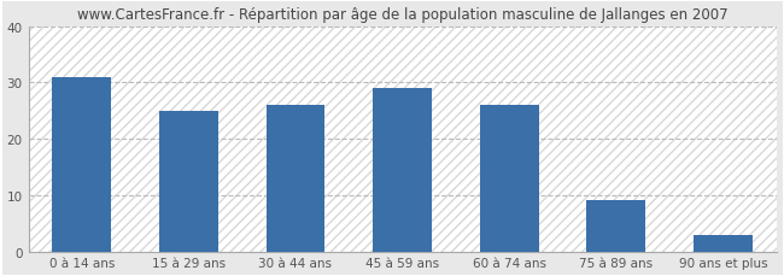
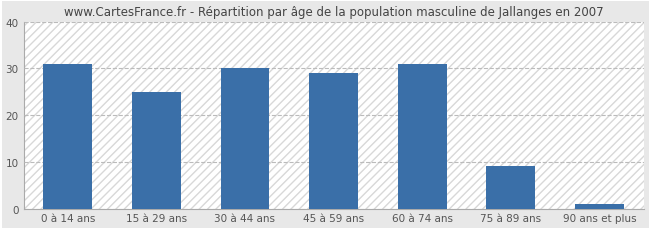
30 à 44 ans: 26 -> 30
60 à 74 ans: 26 -> 31
90 ans et plus: 3 -> 1
